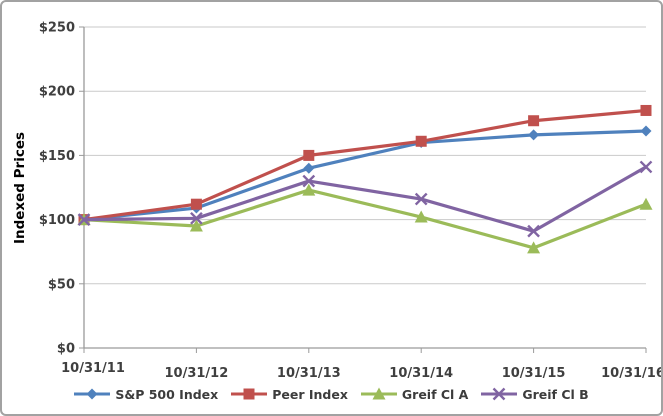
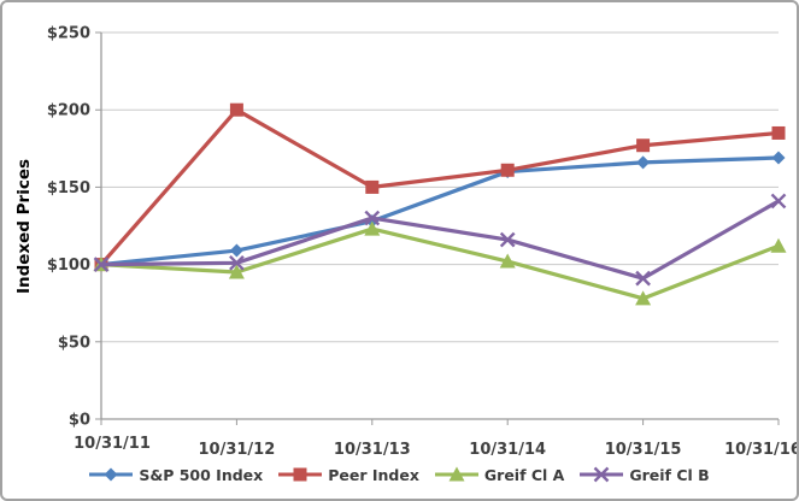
Peer Index/10/31/12: $112 -> $200
S&P 500 Index/10/31/13: $140 -> $128
